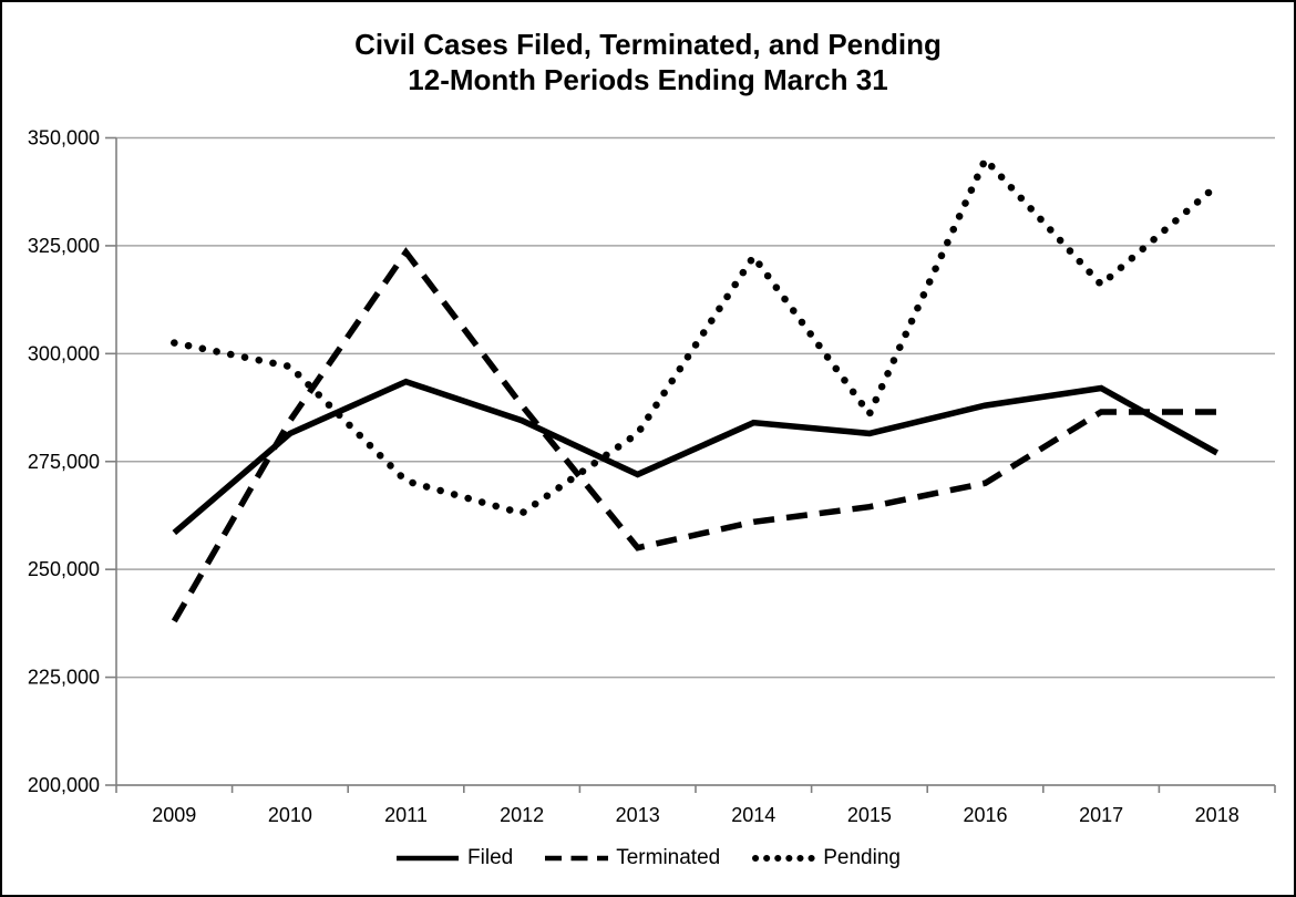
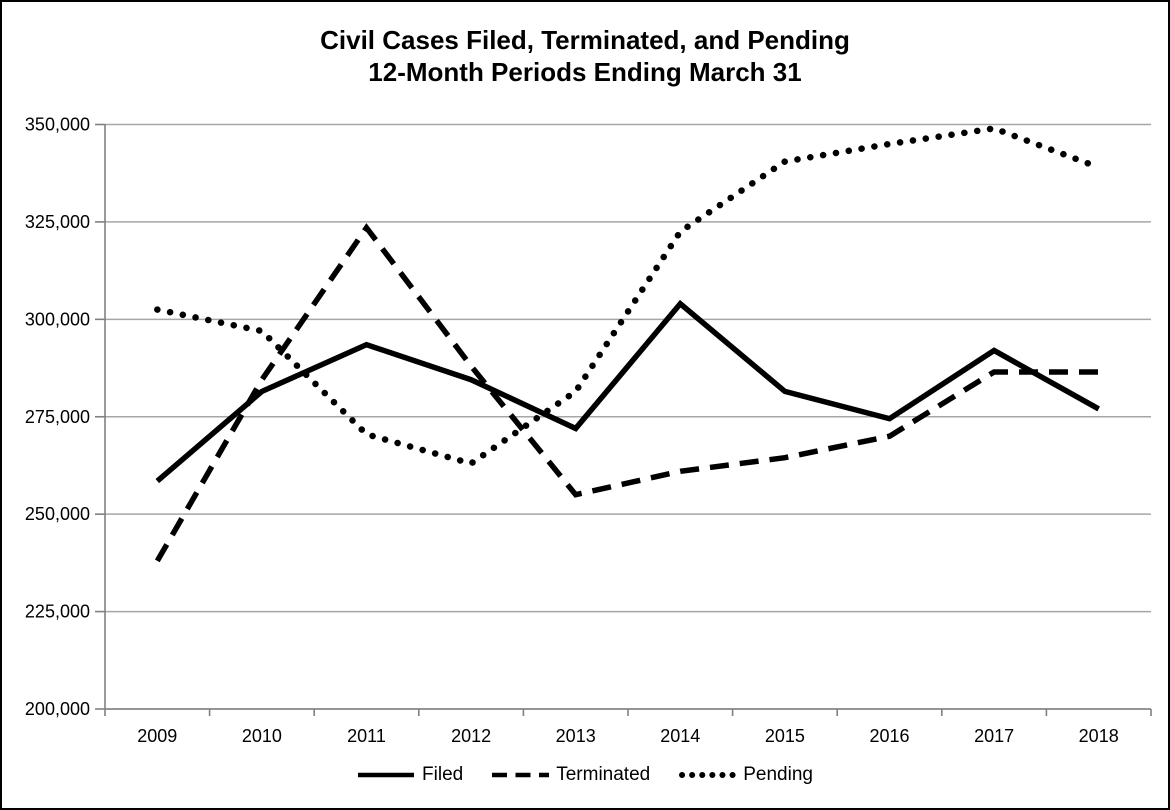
Filed/2014: 284000 -> 304000
Pending/2015: 286000 -> 340000
Filed/2016: 288000 -> 274000
Pending/2017: 316000 -> 349000
